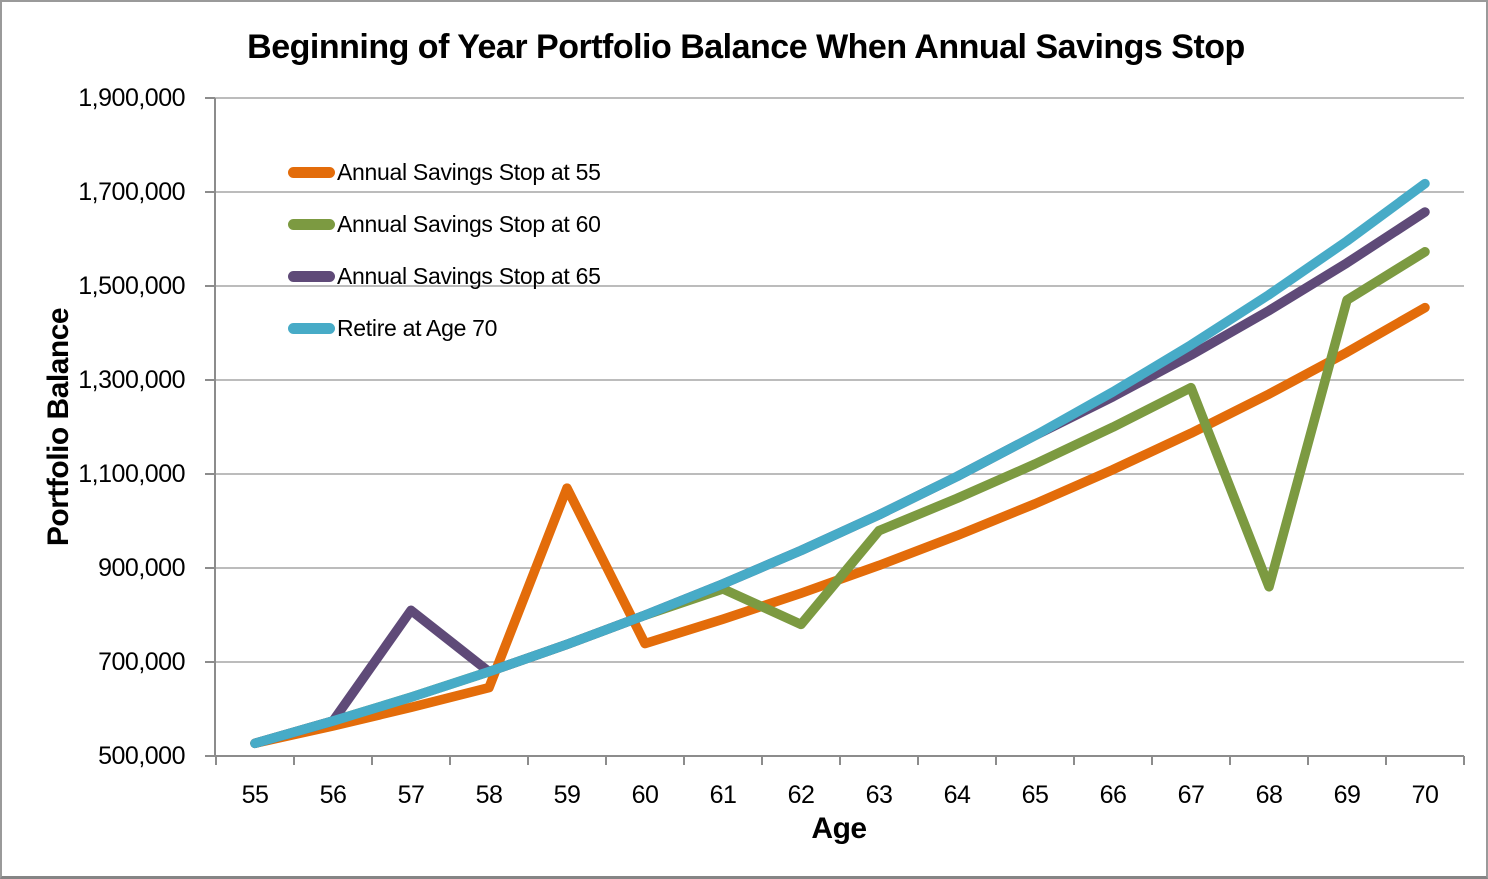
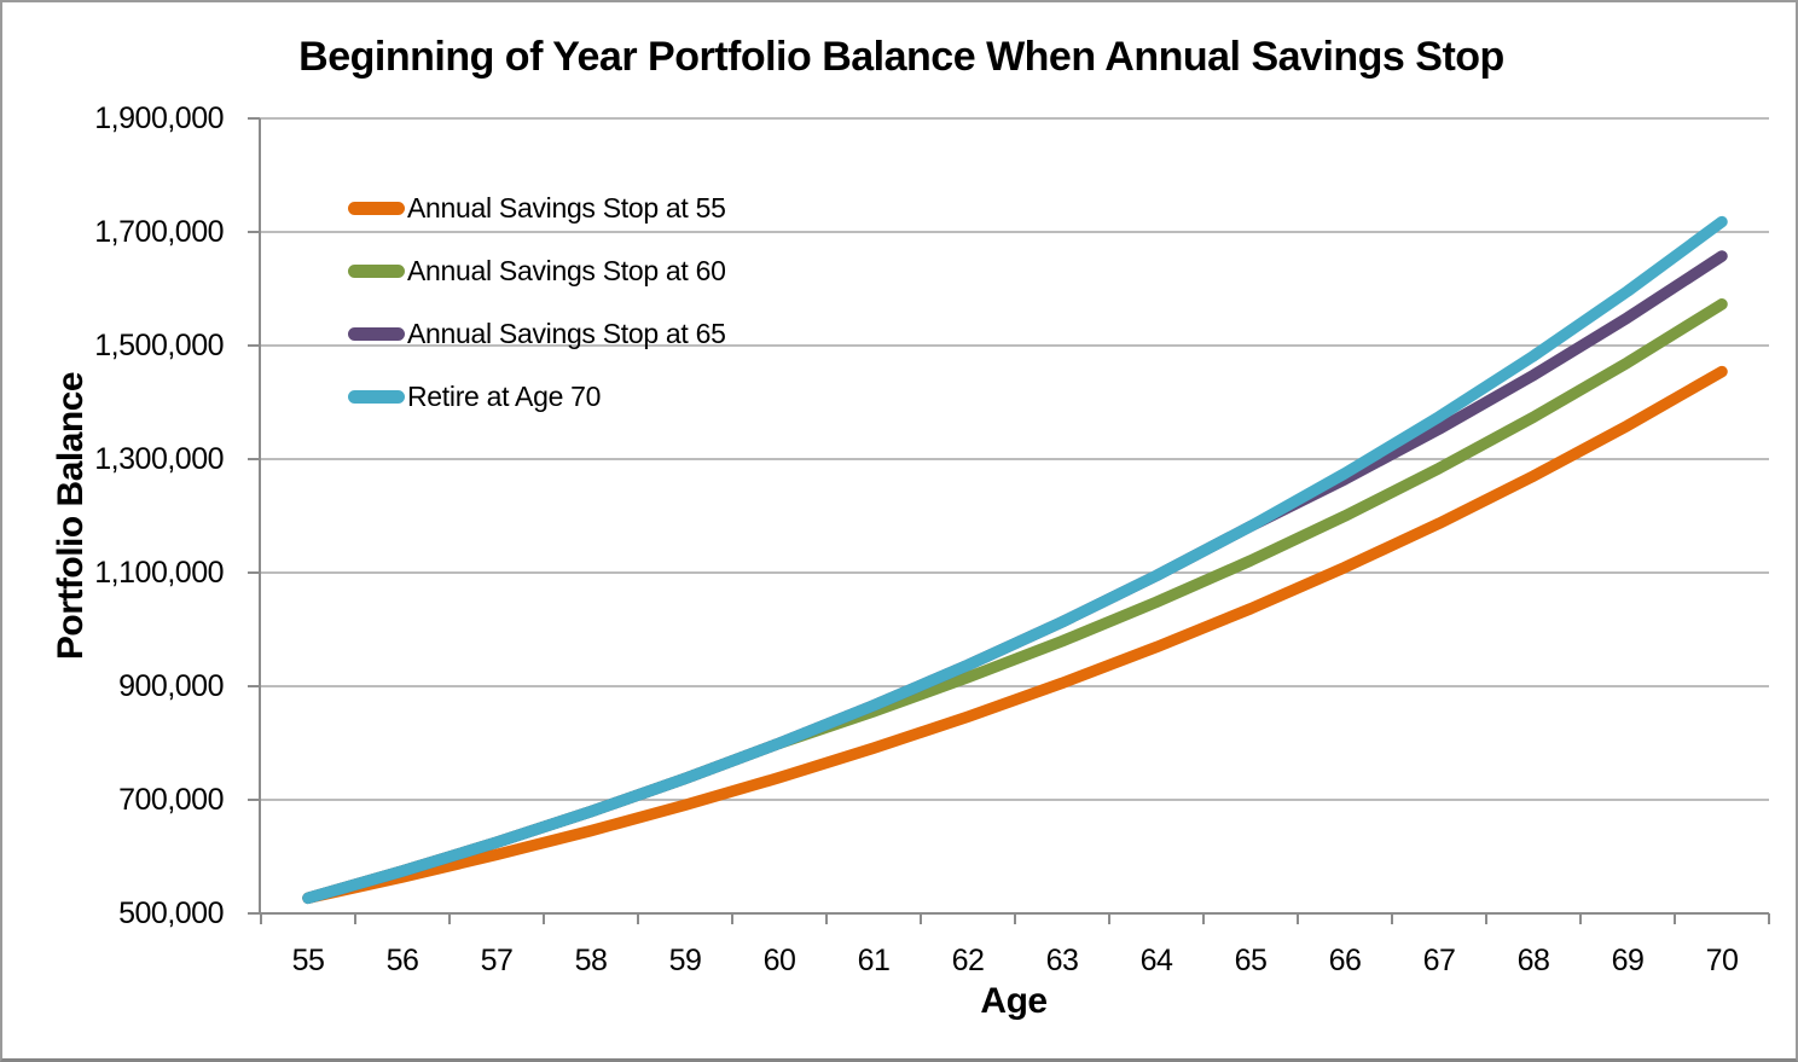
Annual Savings Stop at 65/57: 810000 -> 630000
Annual Savings Stop at 55/59: 1070000 -> 690000
Annual Savings Stop at 60/62: 780000 -> 920000
Annual Savings Stop at 60/68: 860000 -> 1370000
